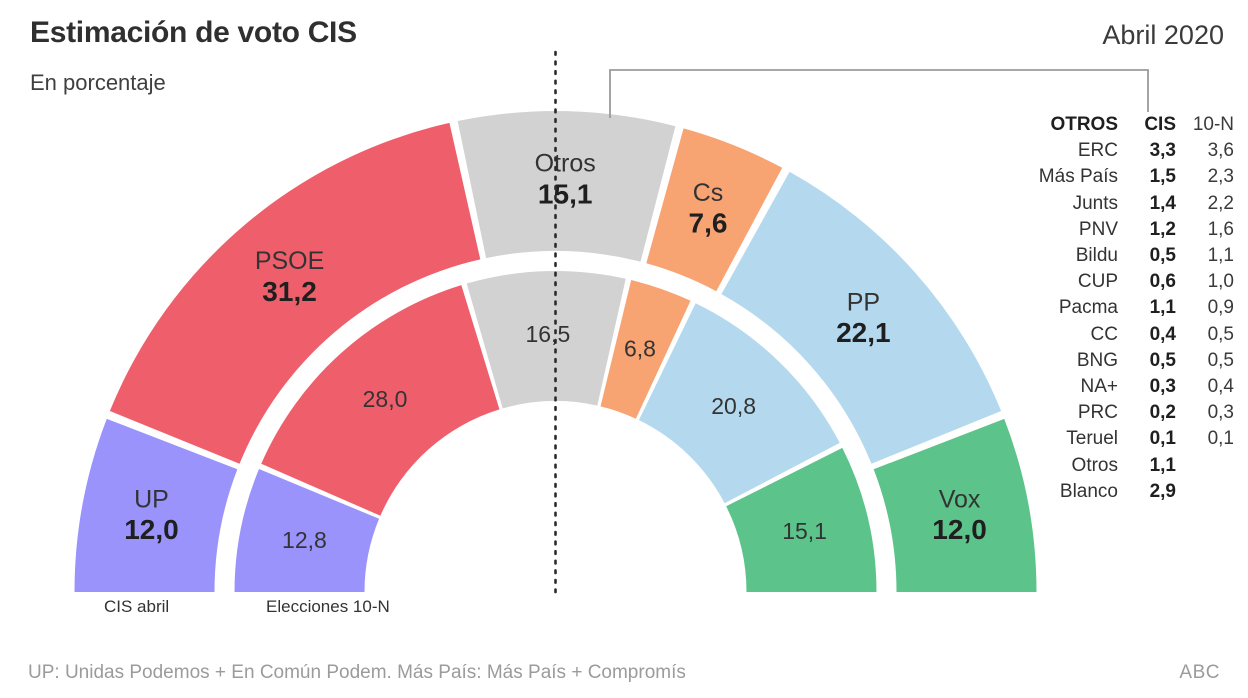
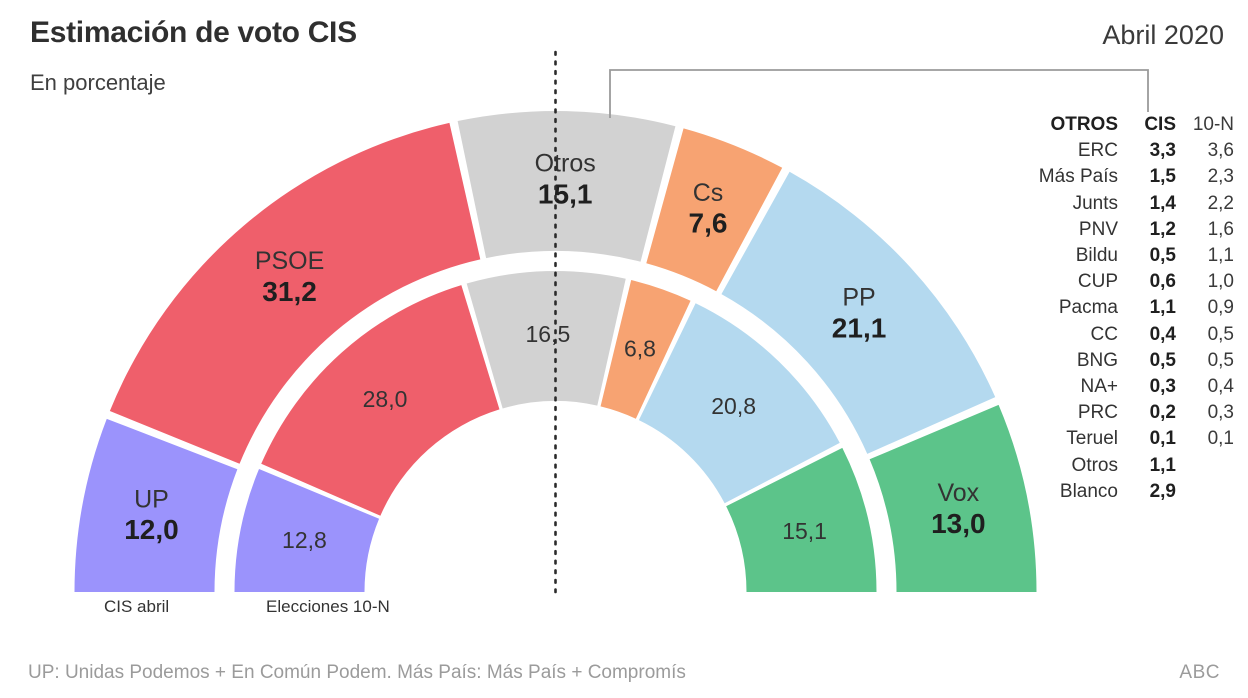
CIS abril/PP: 22,1 -> 21,1
CIS abril/Vox: 12,0 -> 13,0
